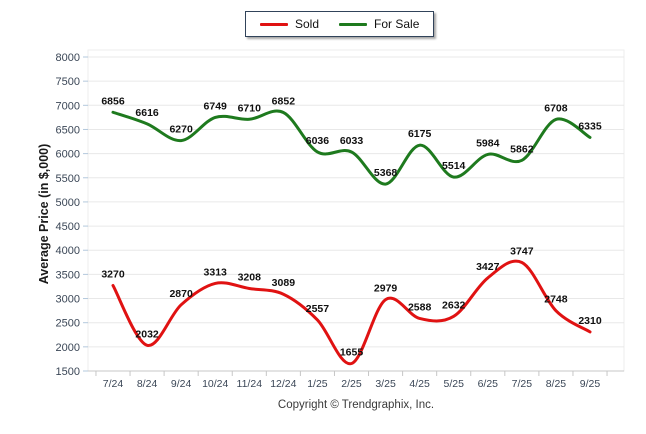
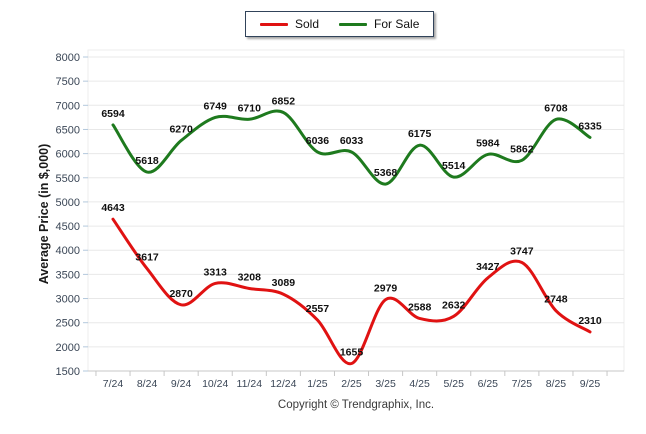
Sold/7/24: 3270 -> 4643
For Sale/7/24: 6856 -> 6594
Sold/8/24: 2032 -> 3617
For Sale/8/24: 6616 -> 5618
